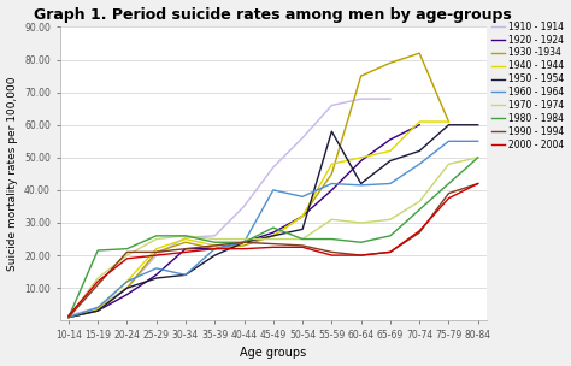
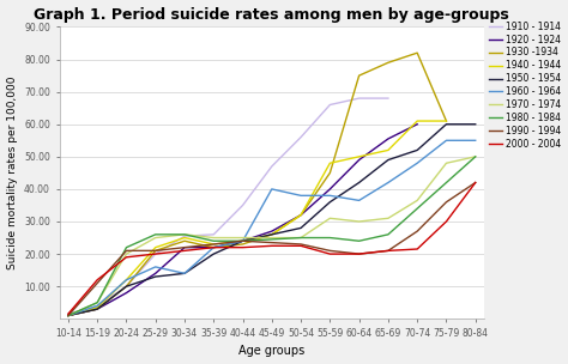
1970 - 1974/15-19: 13.0 -> 5.0
1980 - 1984/15-19: 21.5 -> 5.0
1980 - 1984/45-49: 28.5 -> 24.5
1950 - 1954/55-59: 58 -> 36
1960 - 1964/55-59: 42.0 -> 38.0
1960 - 1964/60-64: 41.5 -> 36.5
2000 - 2004/70-74: 27.5 -> 21.5
1990 - 1994/75-79: 39.0 -> 36.0
2000 - 2004/75-79: 37.5 -> 30.0
